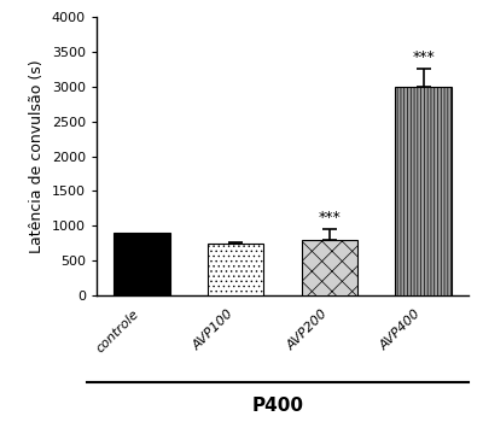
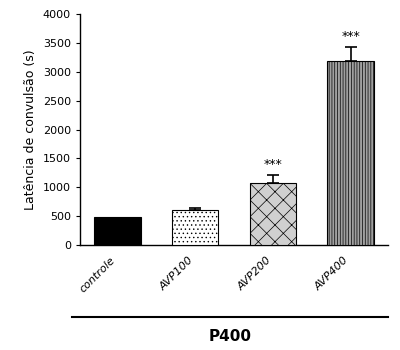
controle: 900 -> 480
AVP100: 740 -> 610
AVP200: 800 -> 1070
AVP400: 3000 -> 3180
